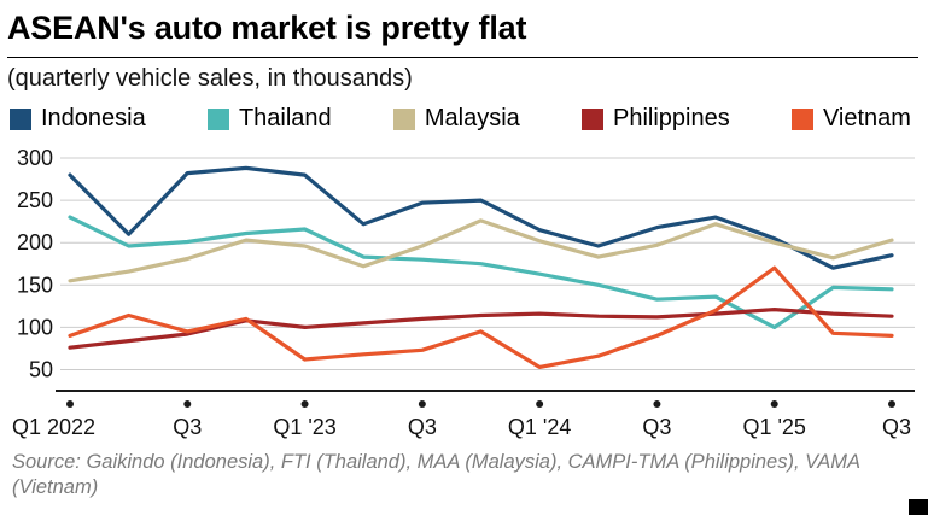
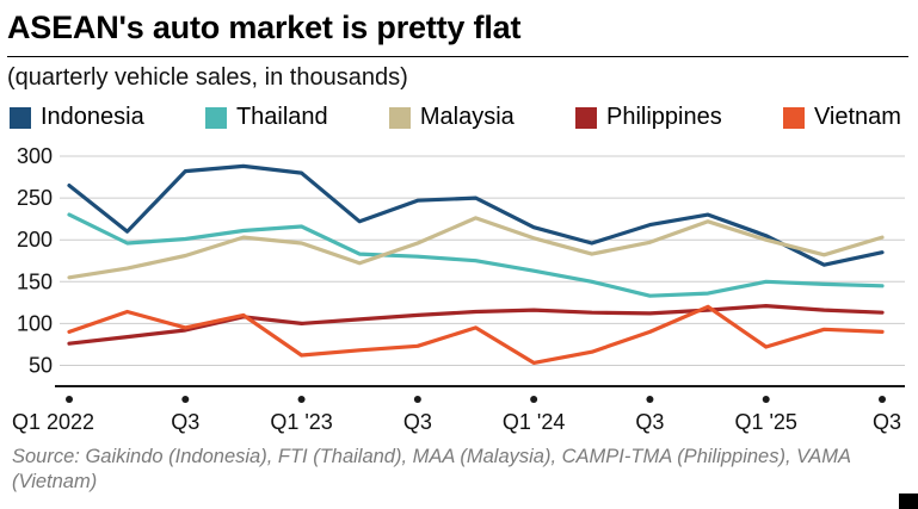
Indonesia/Q1 2022: 280 -> 260
Thailand/Q1 '25: 100 -> 150
Vietnam/Q1 '25: 170 -> 70
